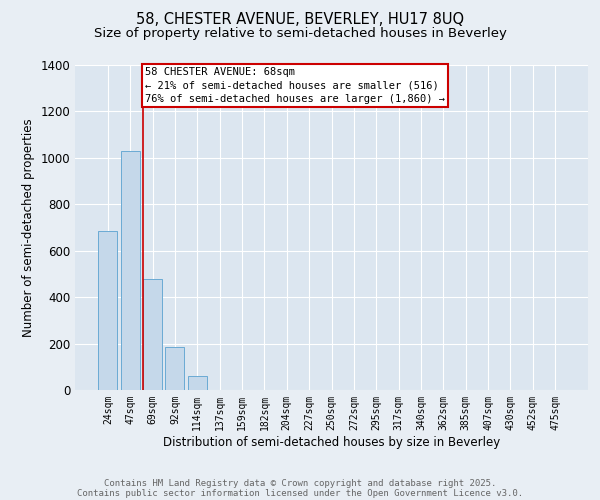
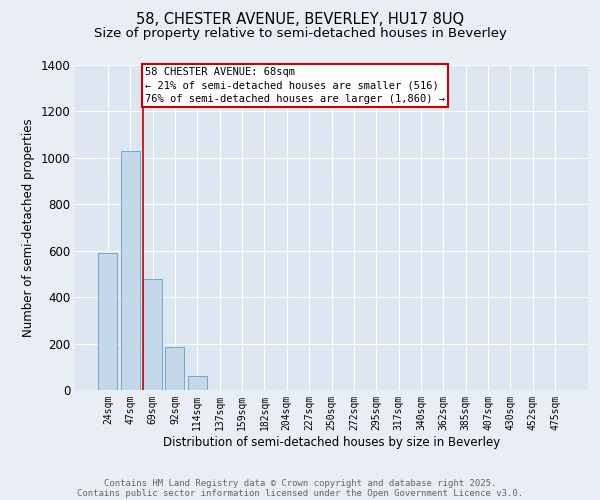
24sqm: 685 -> 590
